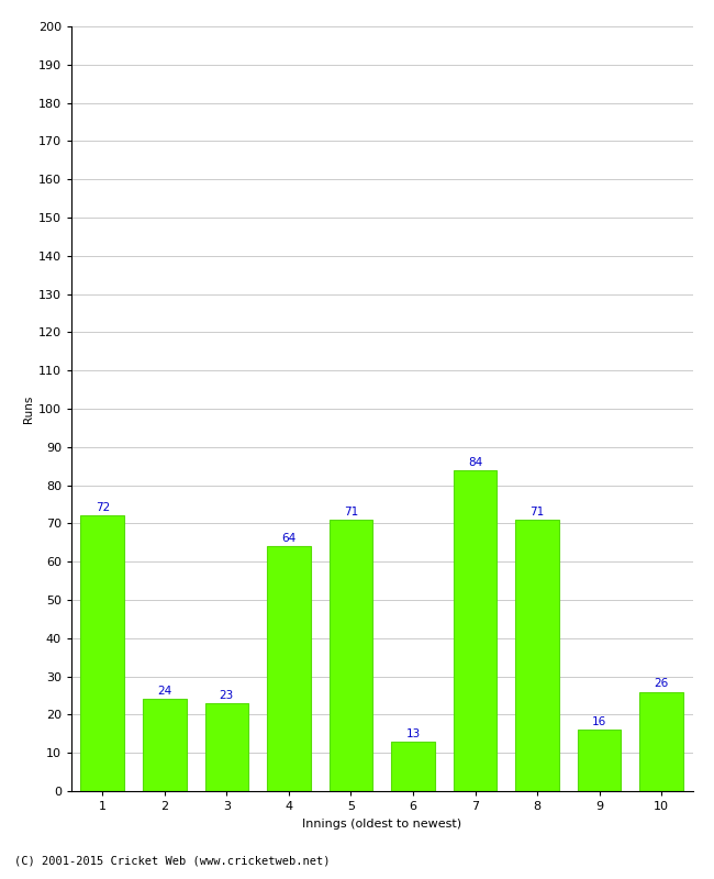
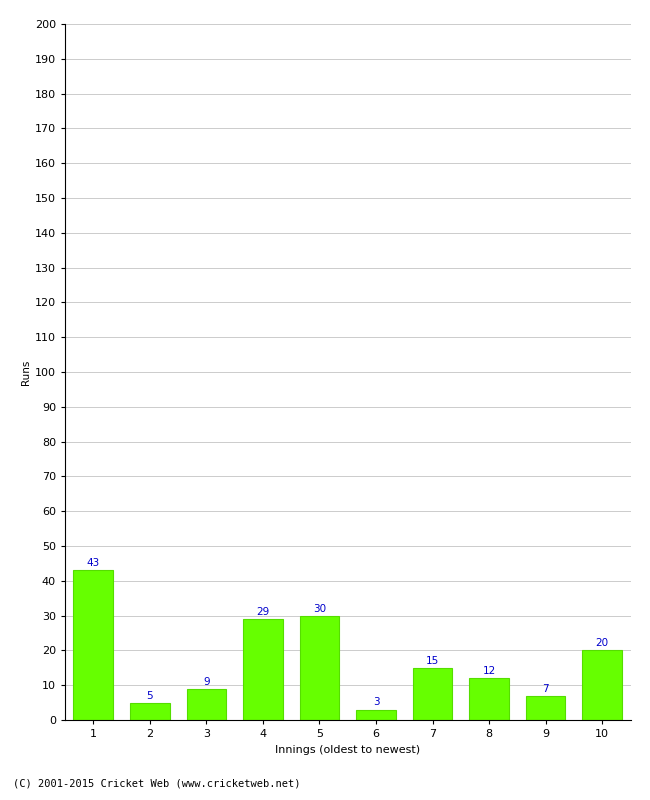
1: 72 -> 43
2: 24 -> 5
3: 23 -> 9
4: 64 -> 29
5: 71 -> 30
6: 13 -> 3
7: 84 -> 15
8: 71 -> 12
9: 16 -> 7
10: 26 -> 20
